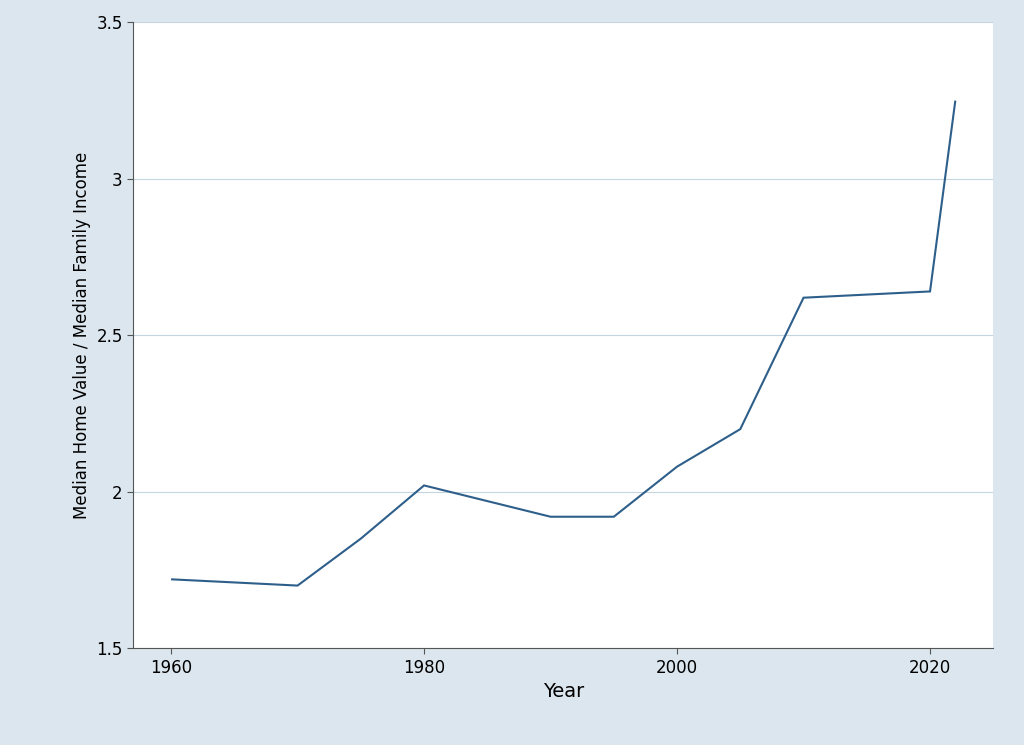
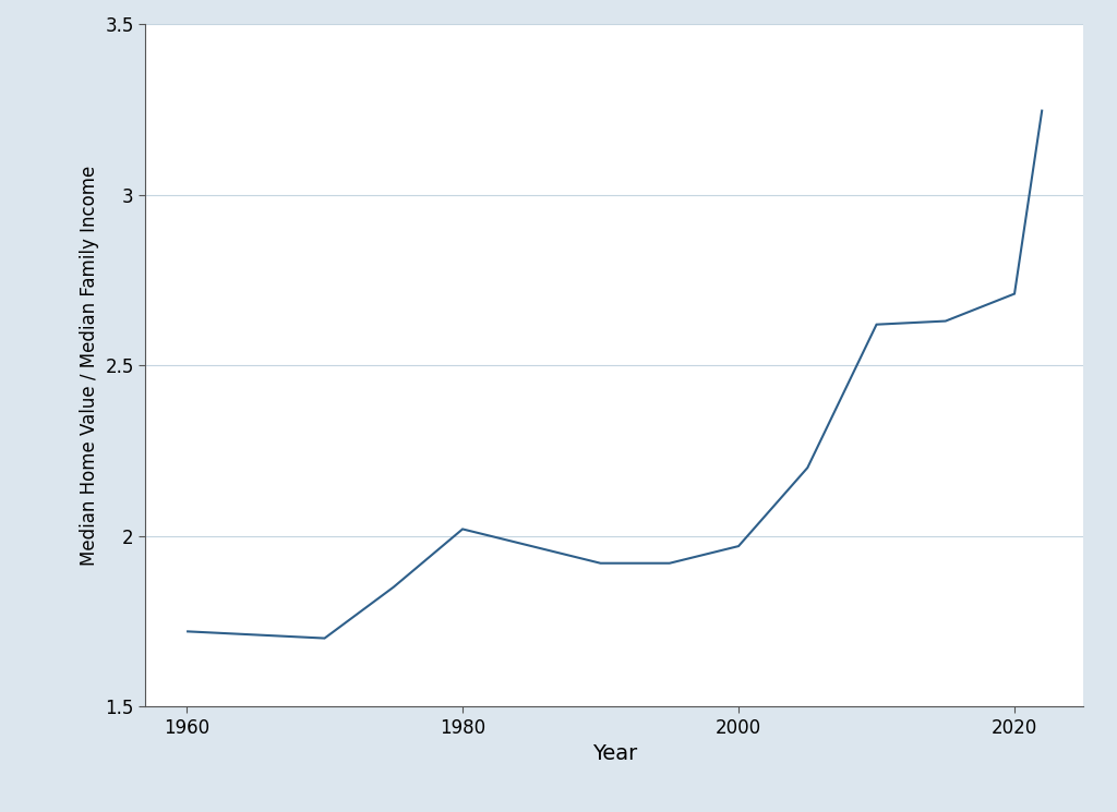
2000: 2.08 -> 1.97
2020: 2.64 -> 2.71
